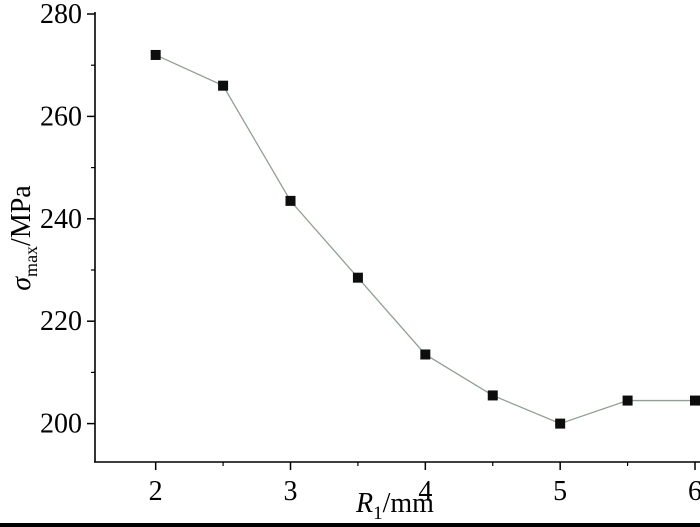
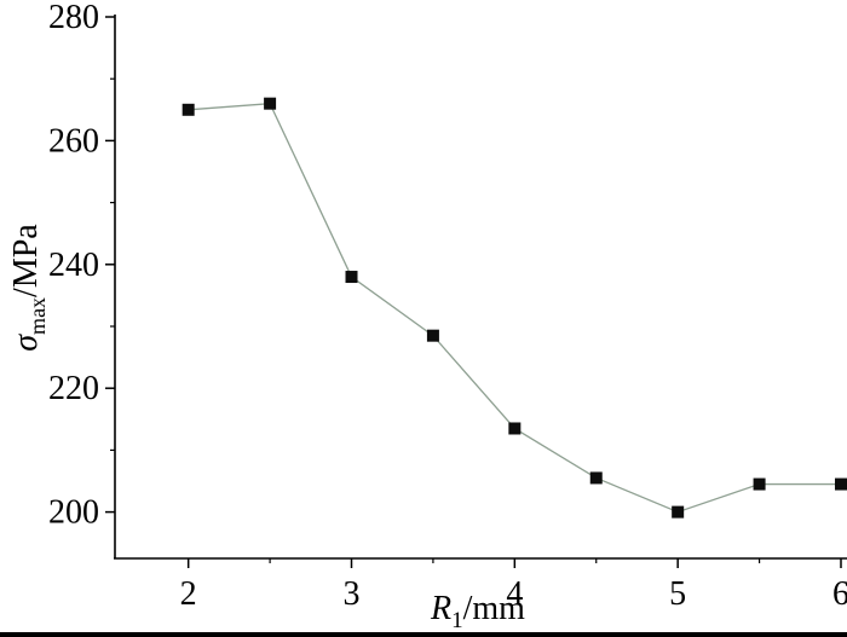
2: 272 -> 265
3: 244 -> 238
